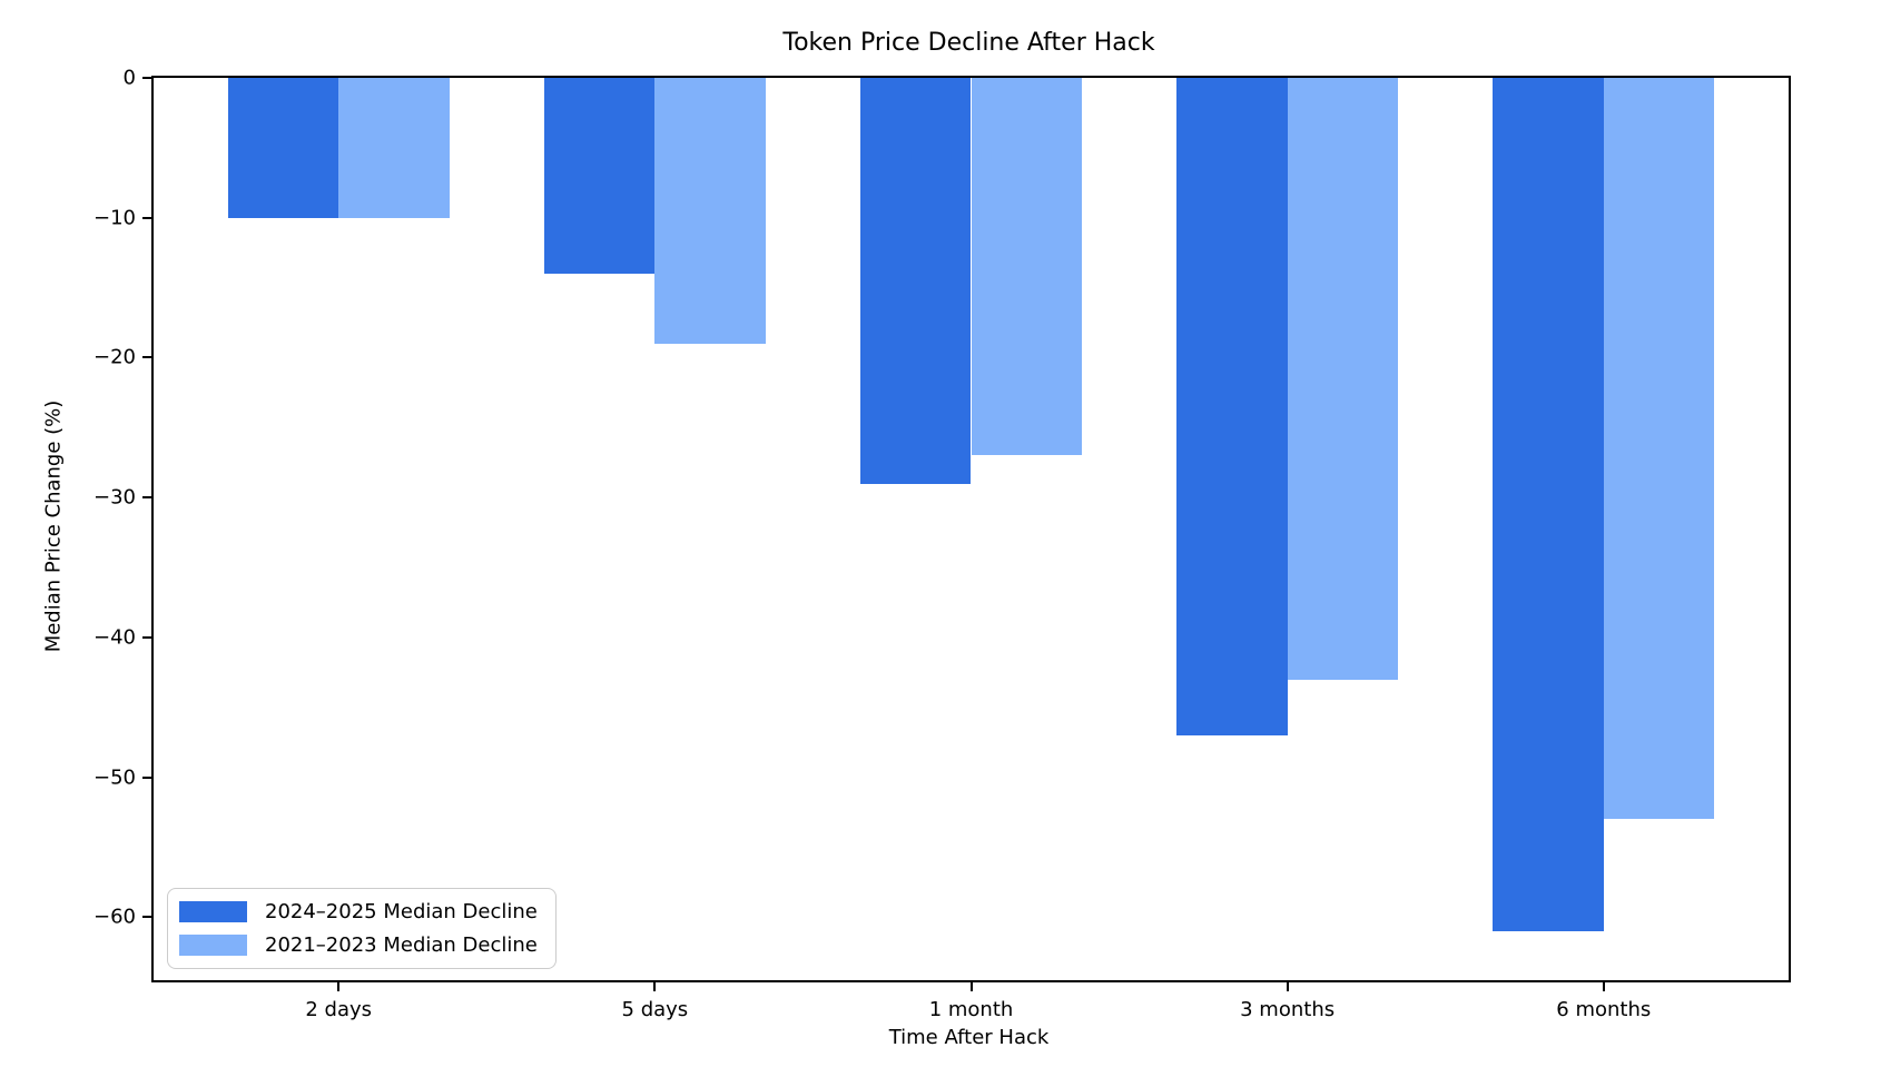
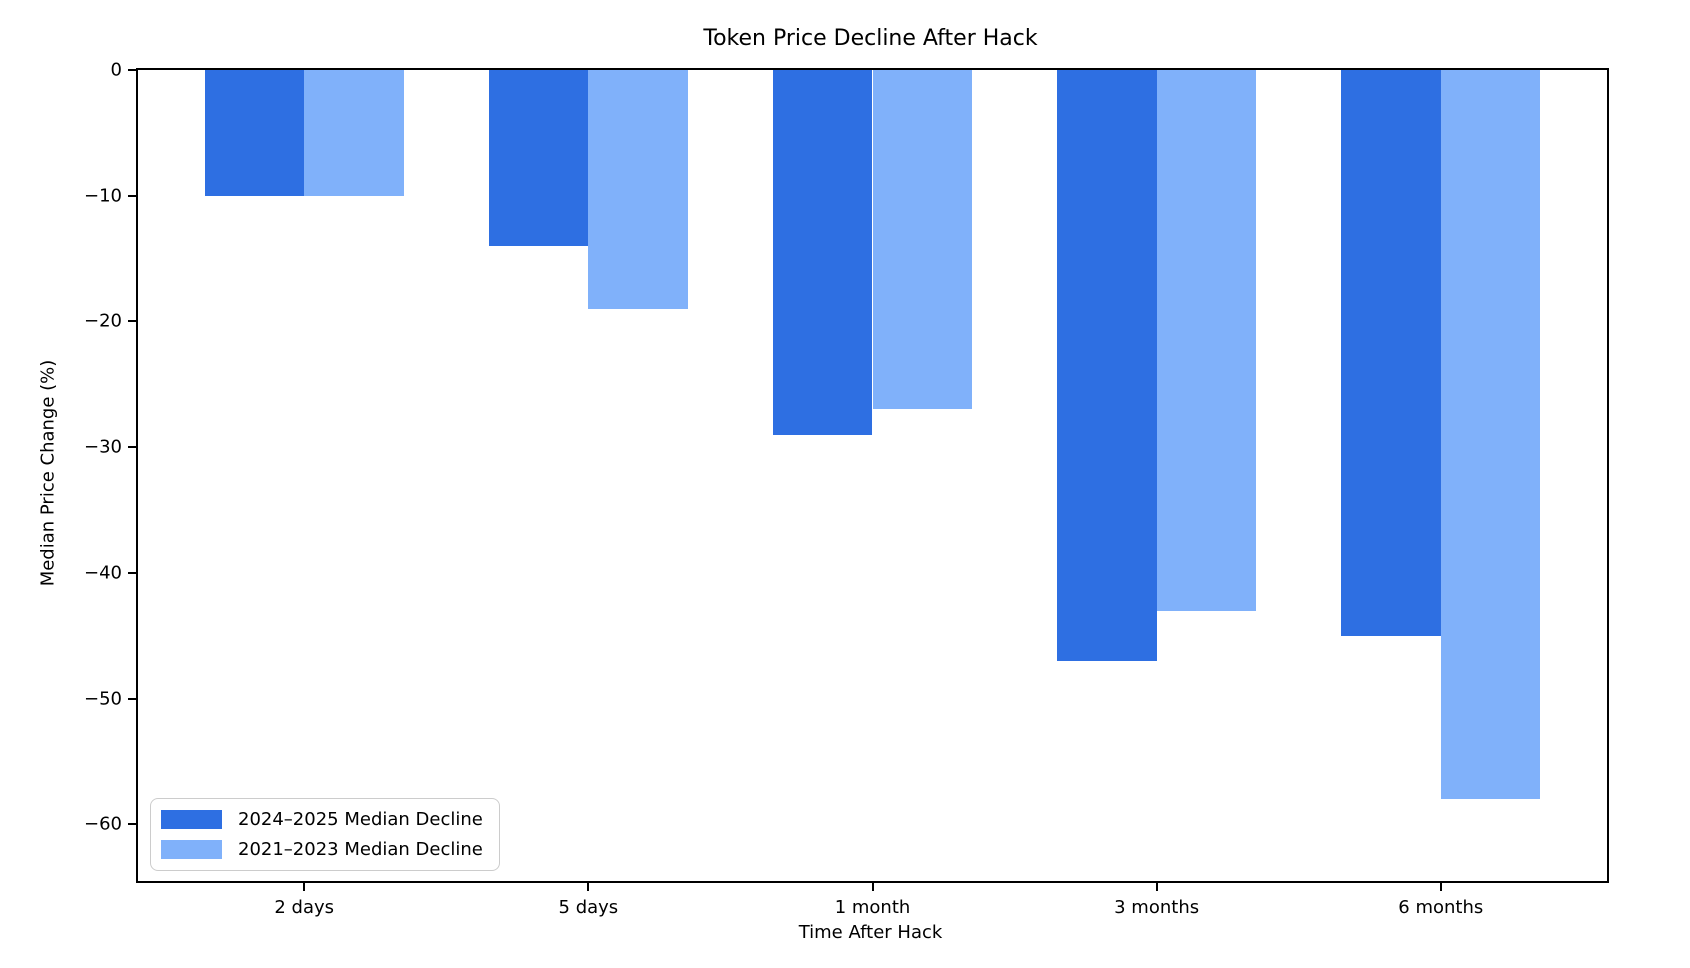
2024–2025 Median Decline/6 months: -61 -> -45
2021–2023 Median Decline/6 months: -53 -> -58
